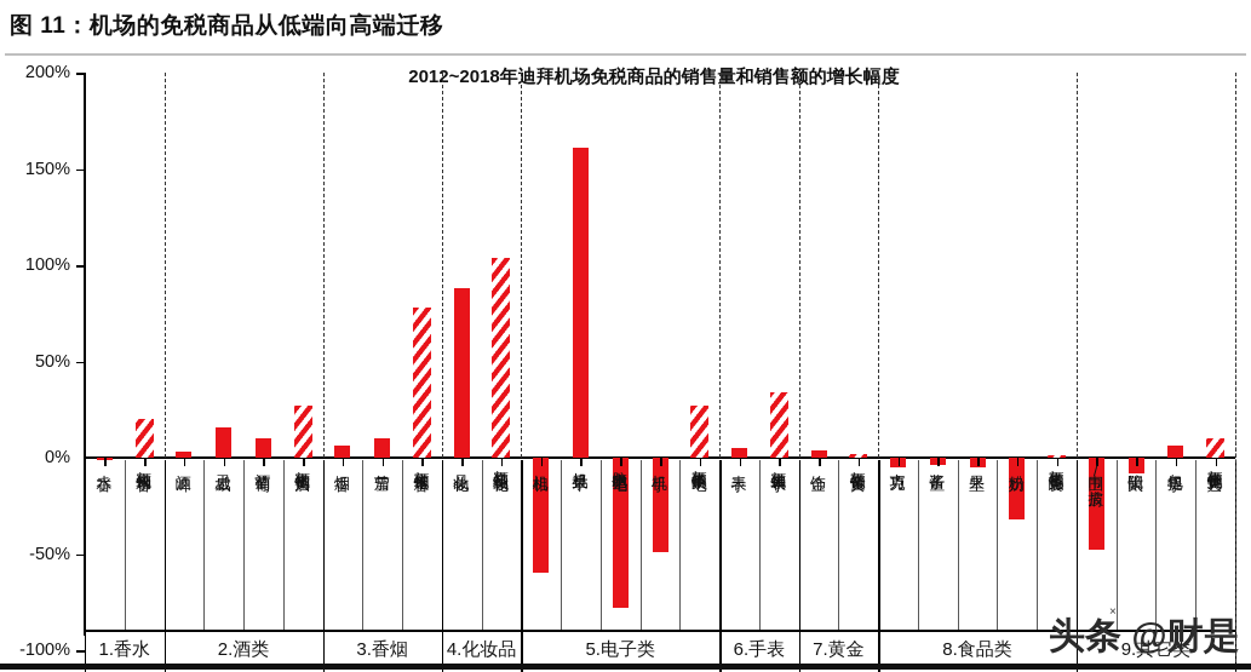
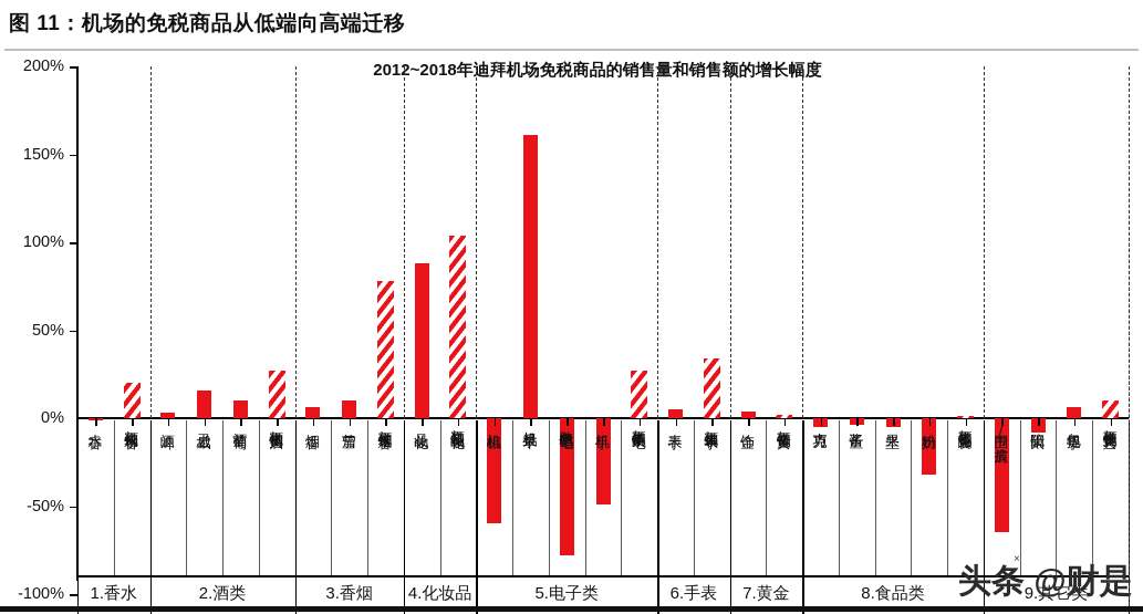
围巾/披肩: -48% -> -65%
